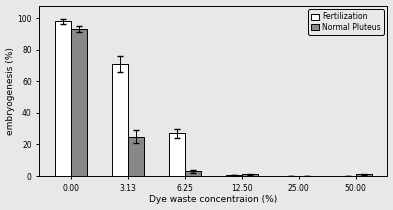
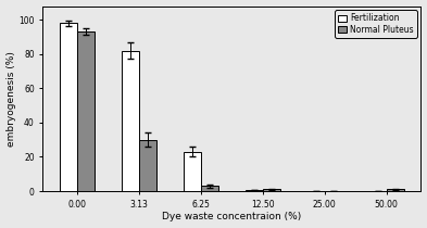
Fertilization/3.13: 71 -> 82
Normal Pluteus/3.13: 25 -> 30
Fertilization/6.25: 27 -> 23
